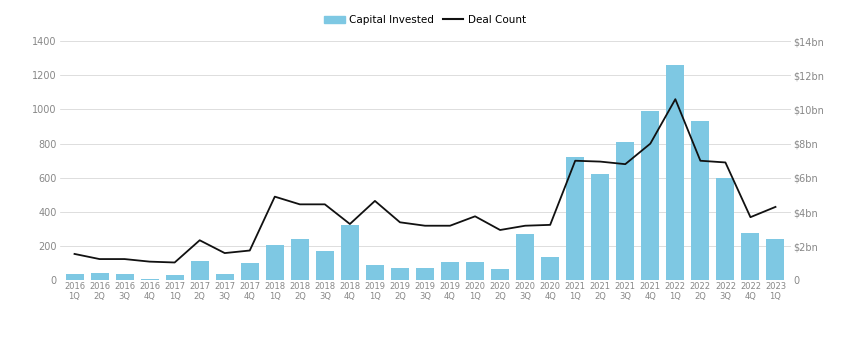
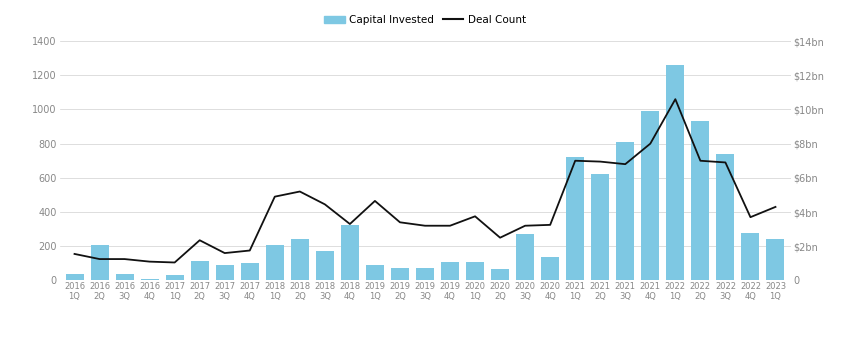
Capital Invested/2016 2Q: 40 -> 210
Capital Invested/2017 3Q: 40 -> 90
Deal Count/2018 2Q: 440 -> 520
Deal Count/2020 2Q: 300 -> 250
Capital Invested/2022 3Q: 600 -> 740
